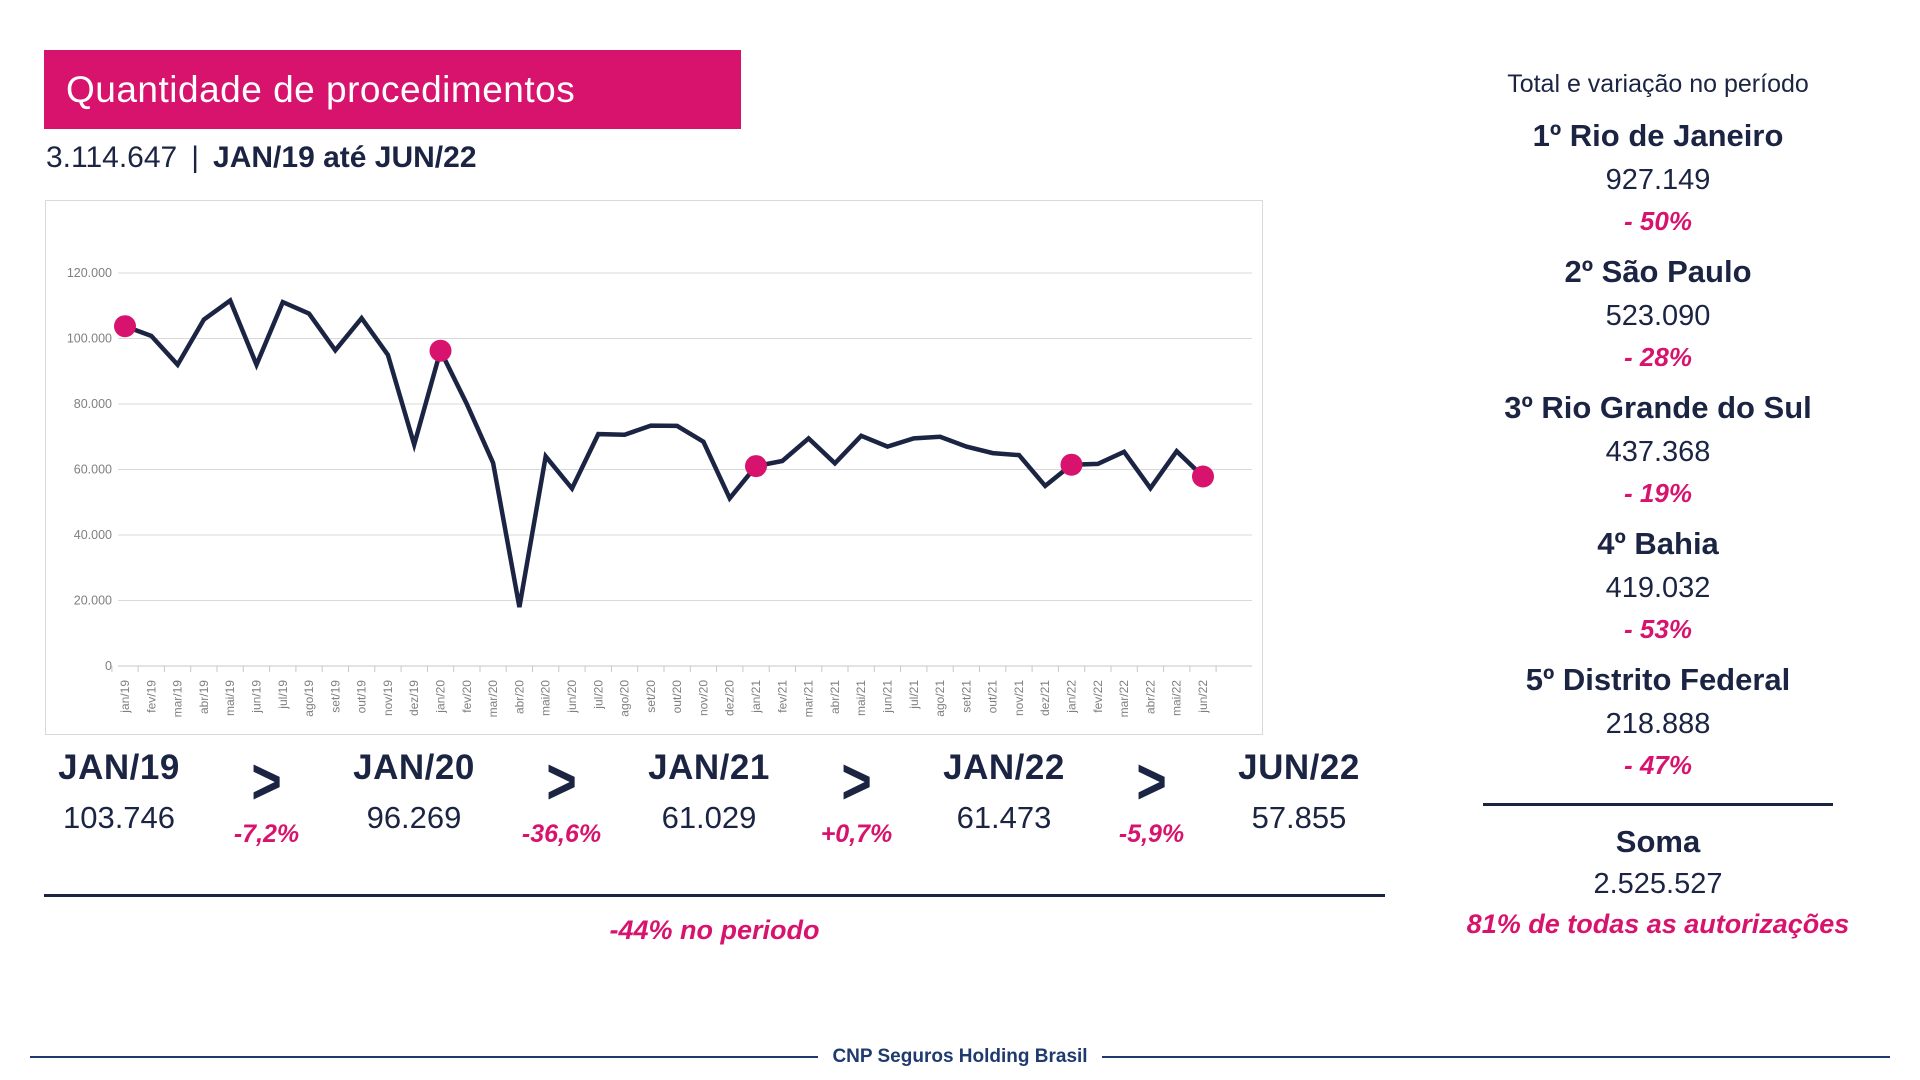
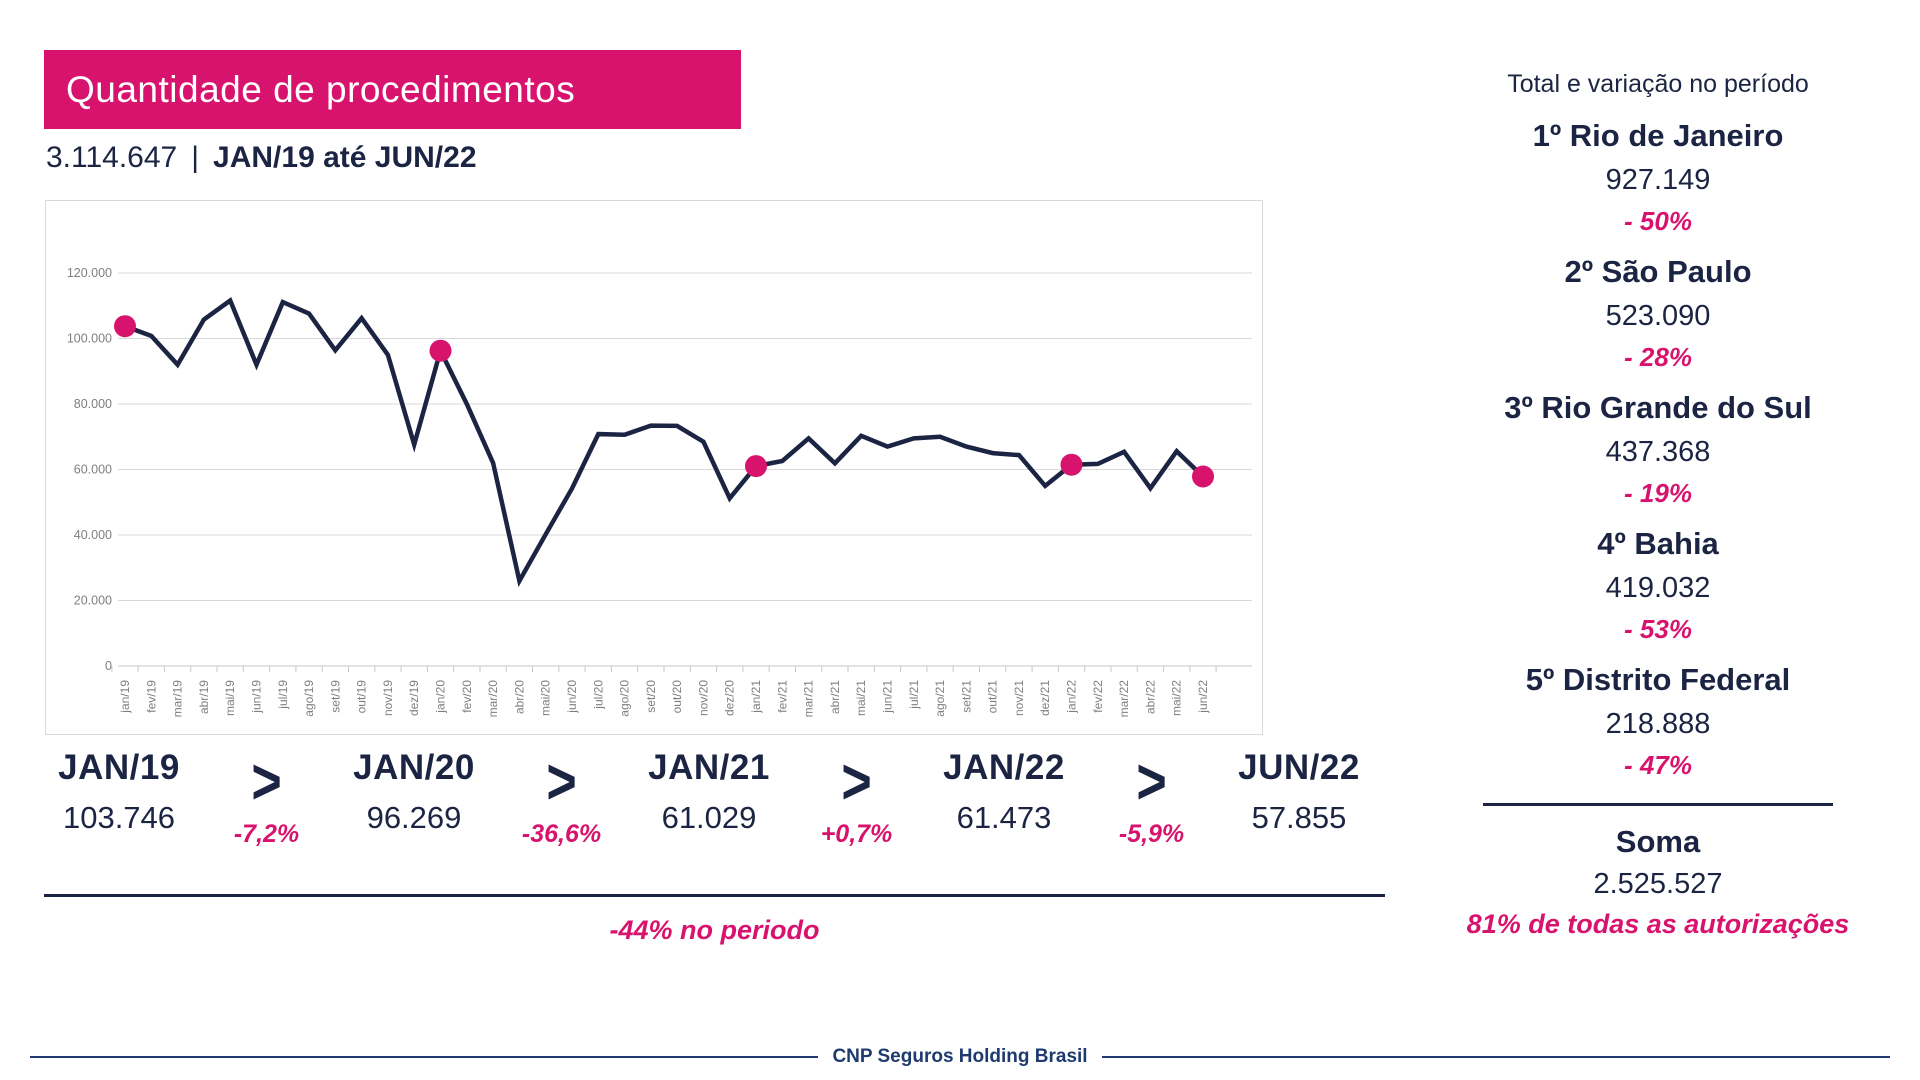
abr/20: 18000 -> 26000
mai/20: 64000 -> 40000
